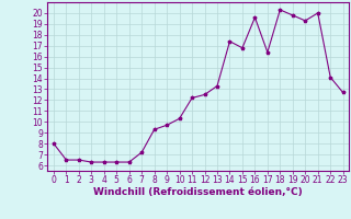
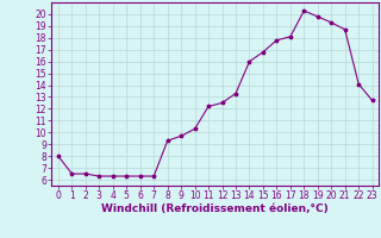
7: 7.2 -> 6.3
14: 17.4 -> 16.0
16: 19.6 -> 17.8
17: 16.4 -> 18.1
21: 20.0 -> 18.7
